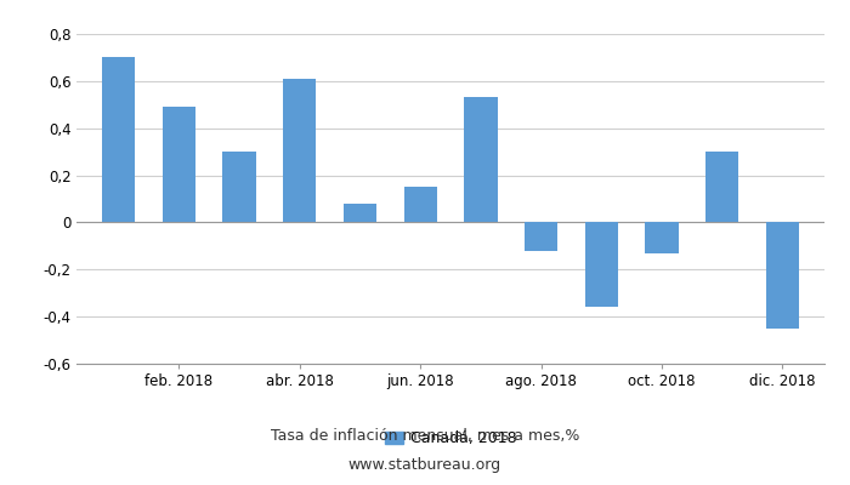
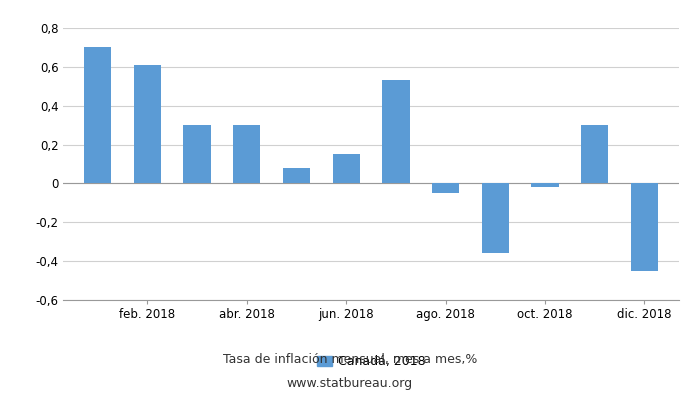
feb. 2018: 0,49 -> 0,61
abr. 2018: 0,61 -> 0,30
ago. 2018: -0,12 -> -0,05
oct. 2018: -0,13 -> -0,02
